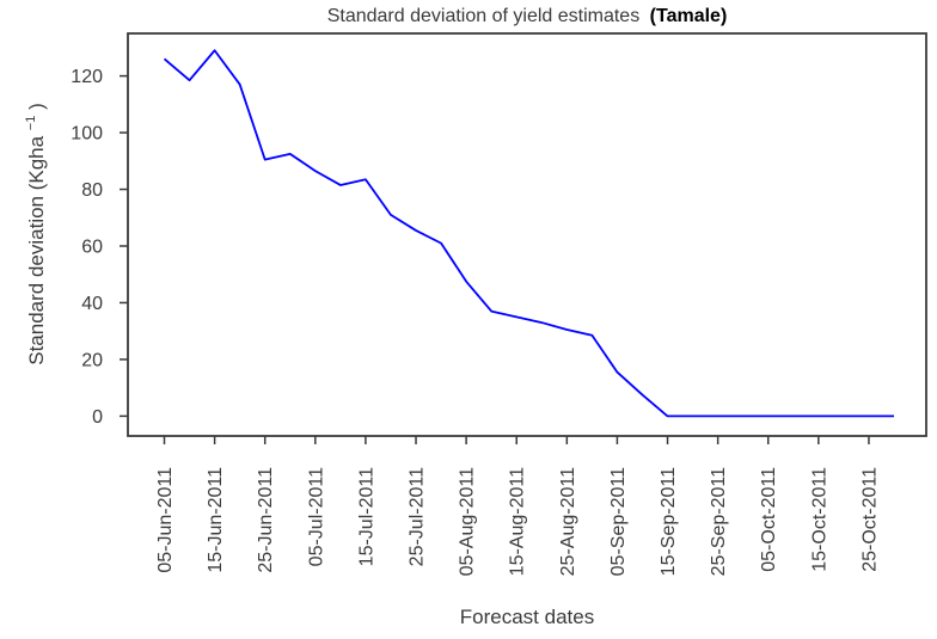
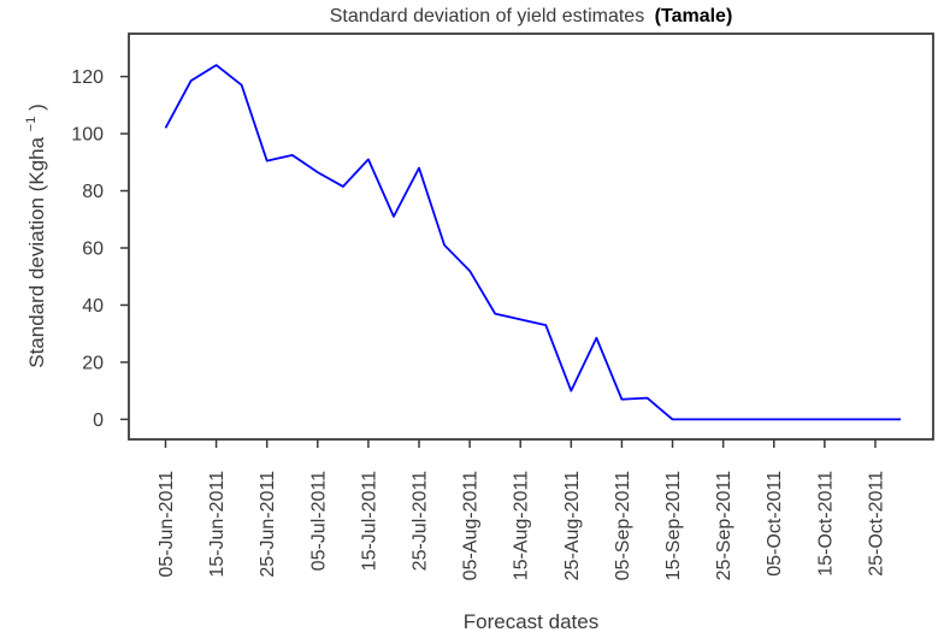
05-Jun-2011: 126 -> 102
15-Jun-2011: 129 -> 124
15-Jul-2011: 84 -> 91
25-Jul-2011: 66 -> 88
05-Aug-2011: 48 -> 52
25-Aug-2011: 30 -> 10
05-Sep-2011: 16 -> 7
